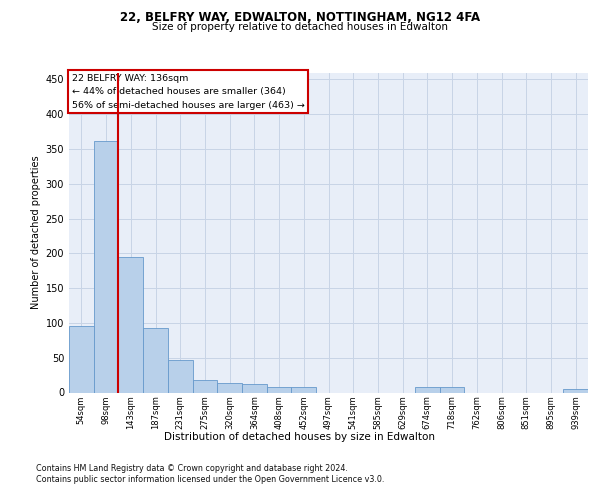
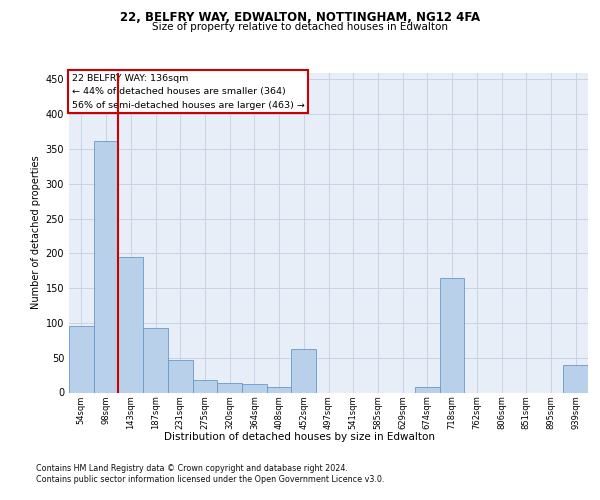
452sqm: 8 -> 62
718sqm: 8 -> 164
939sqm: 5 -> 40
